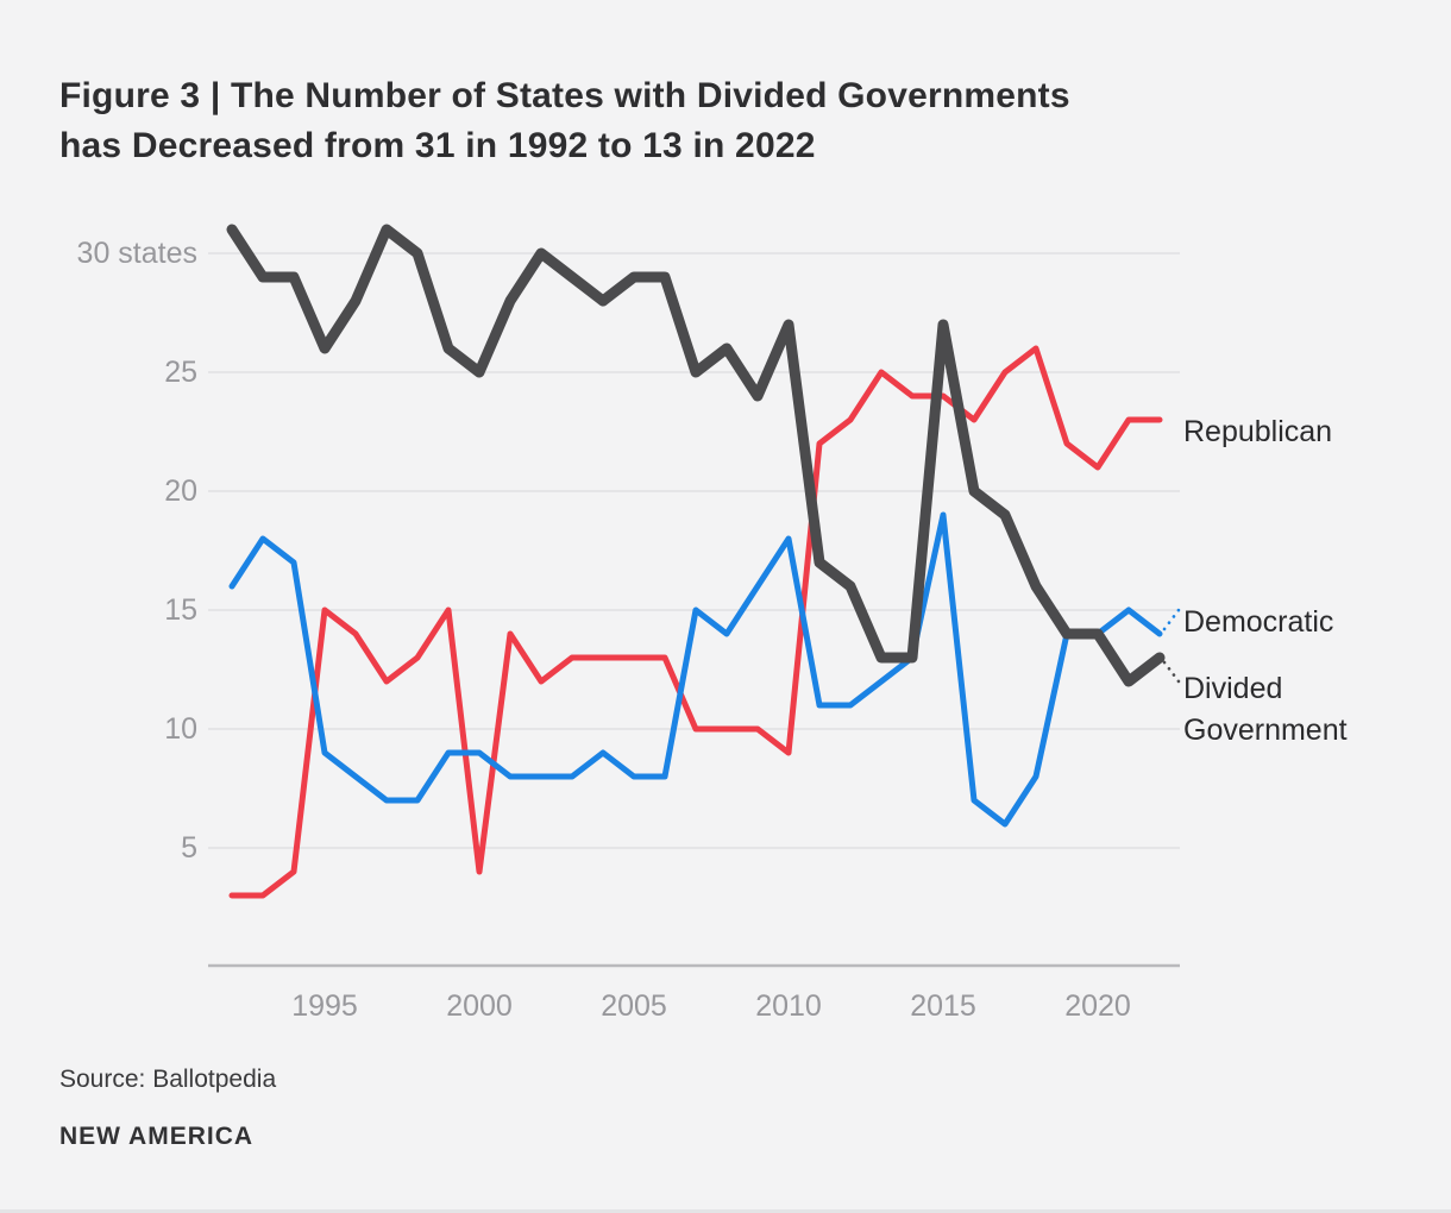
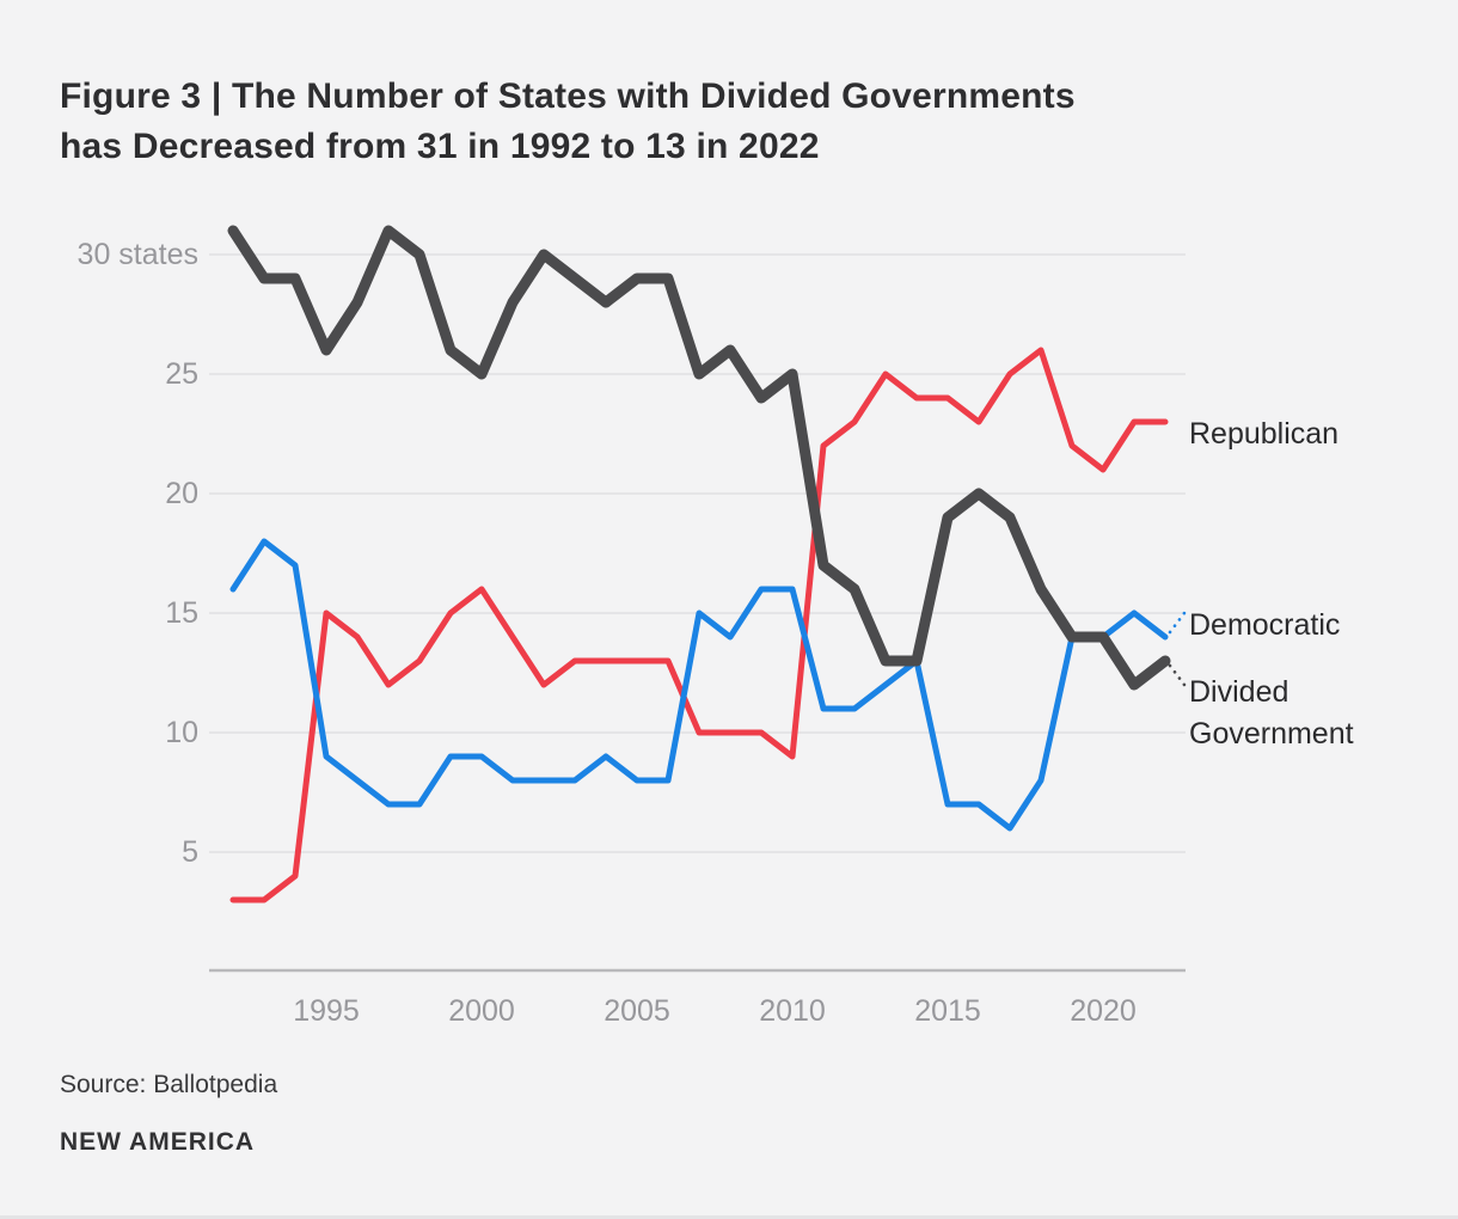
Republican/2000: 4 -> 16
Democratic/2010: 18 -> 16
Divided Government/2010: 27 -> 25
Democratic/2015: 19 -> 7
Divided Government/2015: 27 -> 19
